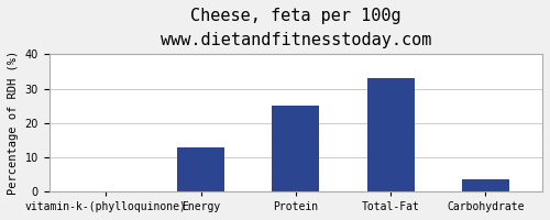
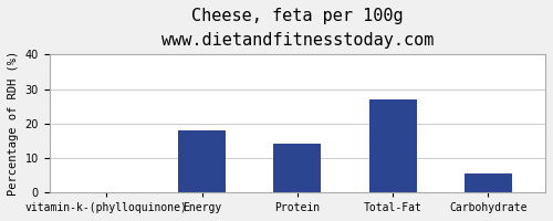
Energy: 13.0 -> 18.0
Protein: 25.0 -> 14.0
Total-Fat: 33.0 -> 27.0
Carbohydrate: 3.5 -> 5.5
